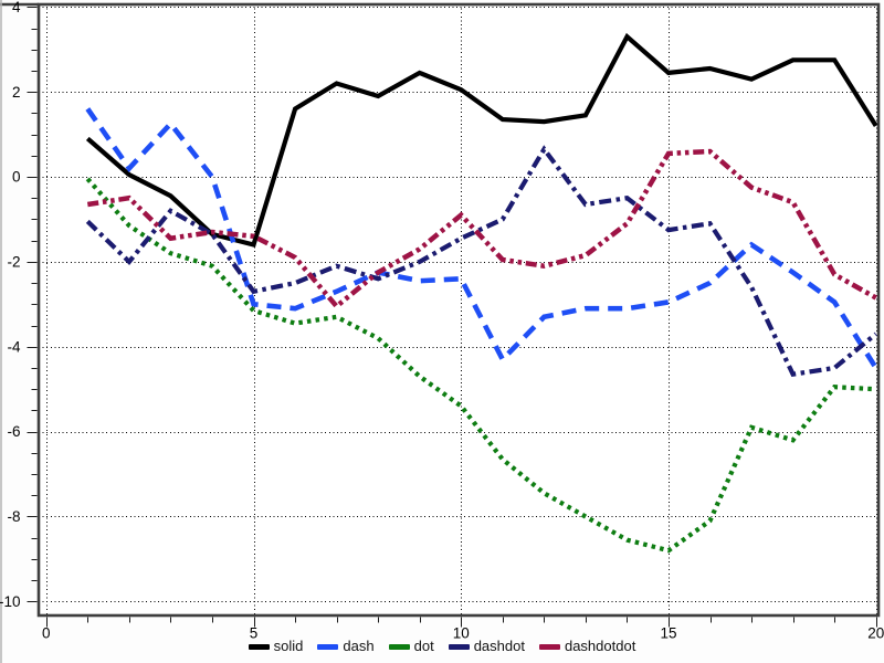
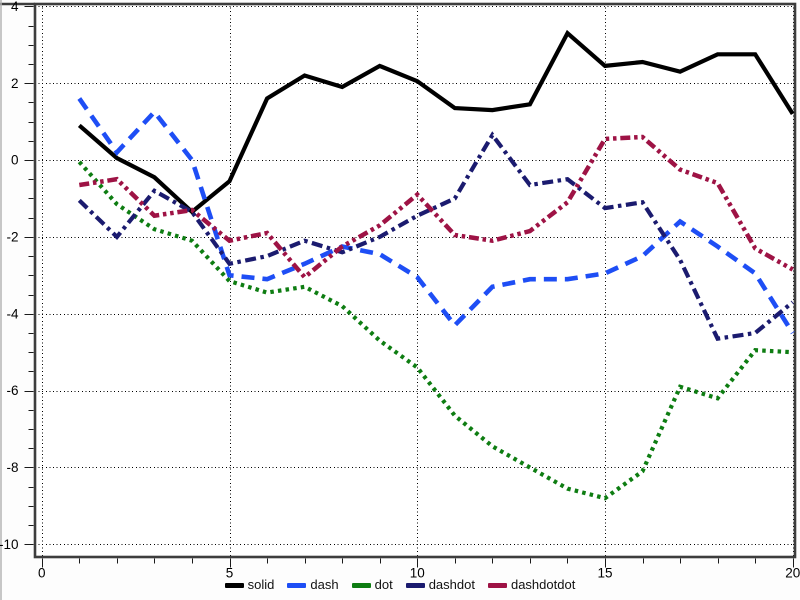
solid/5: -1.6 -> -0.6
dashdotdot/5: -1.4 -> -2.1
dash/10: -2.4 -> -3.0
